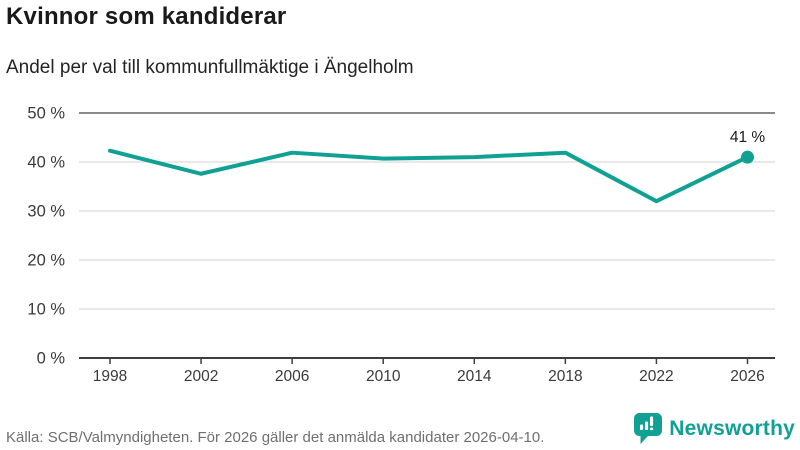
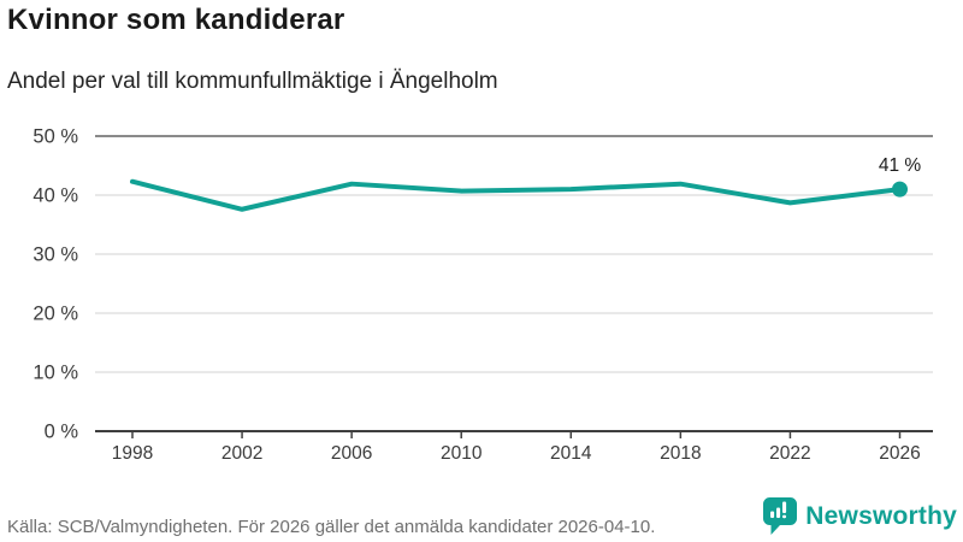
2022: 32% -> 39%
